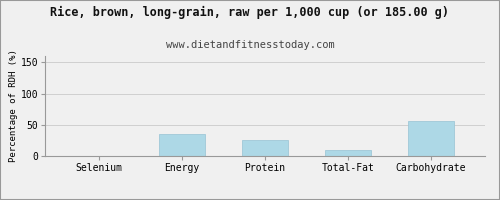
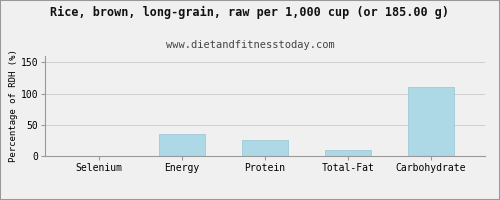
Carbohydrate: 56 -> 110
